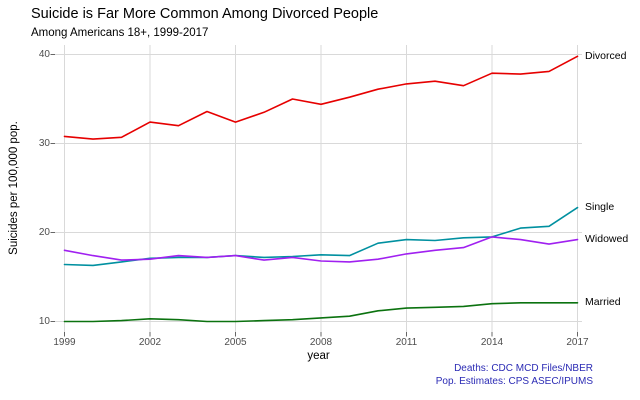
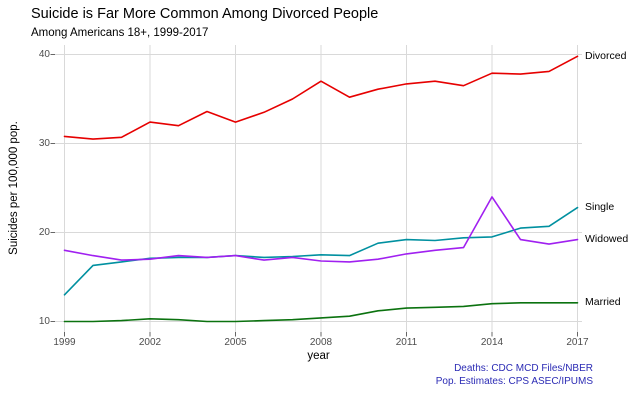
Single/1999: 16 -> 13
Divorced/2008: 34 -> 37
Widowed/2014: 20 -> 24
